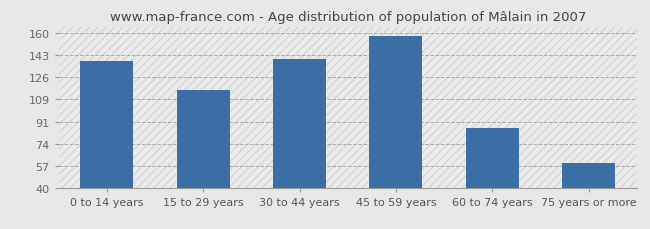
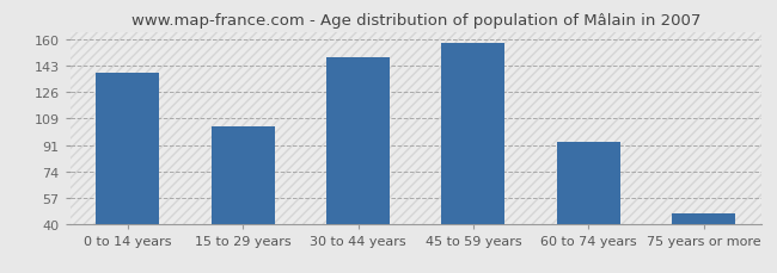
15 to 29 years: 116 -> 103
30 to 44 years: 140 -> 148
60 to 74 years: 86 -> 93
75 years or more: 59 -> 47
